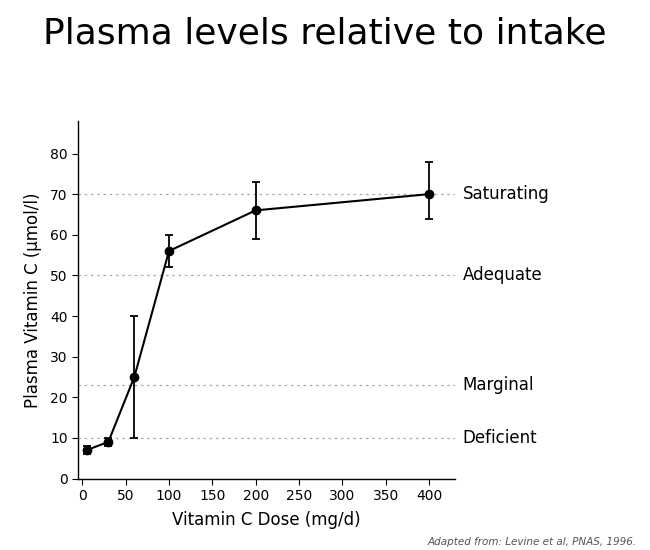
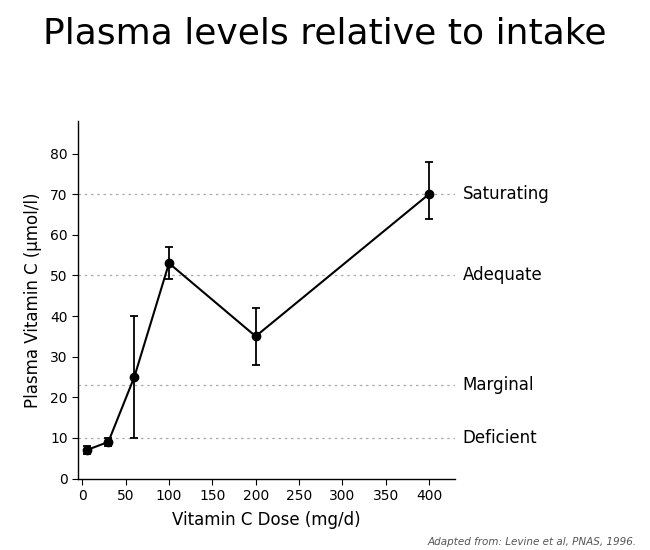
100: 56 -> 53
200: 66 -> 35
